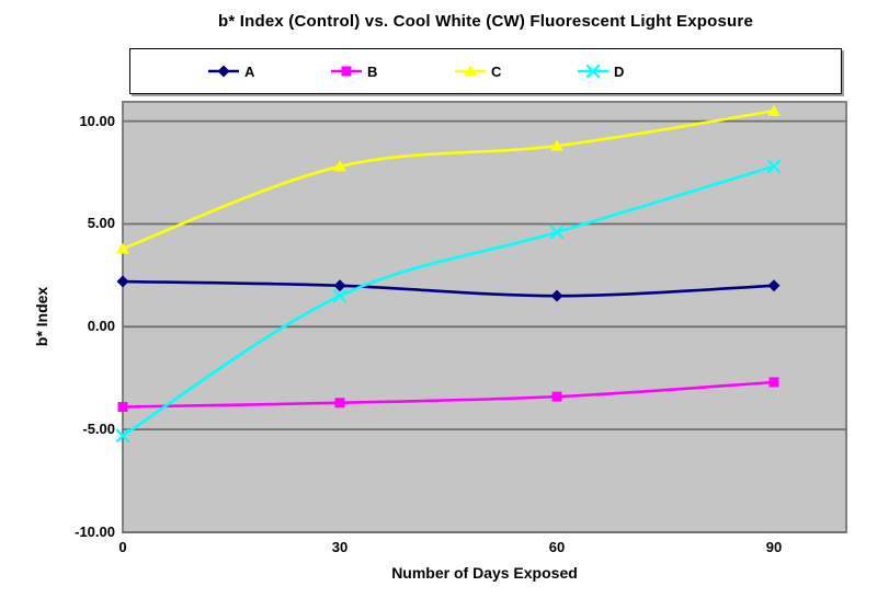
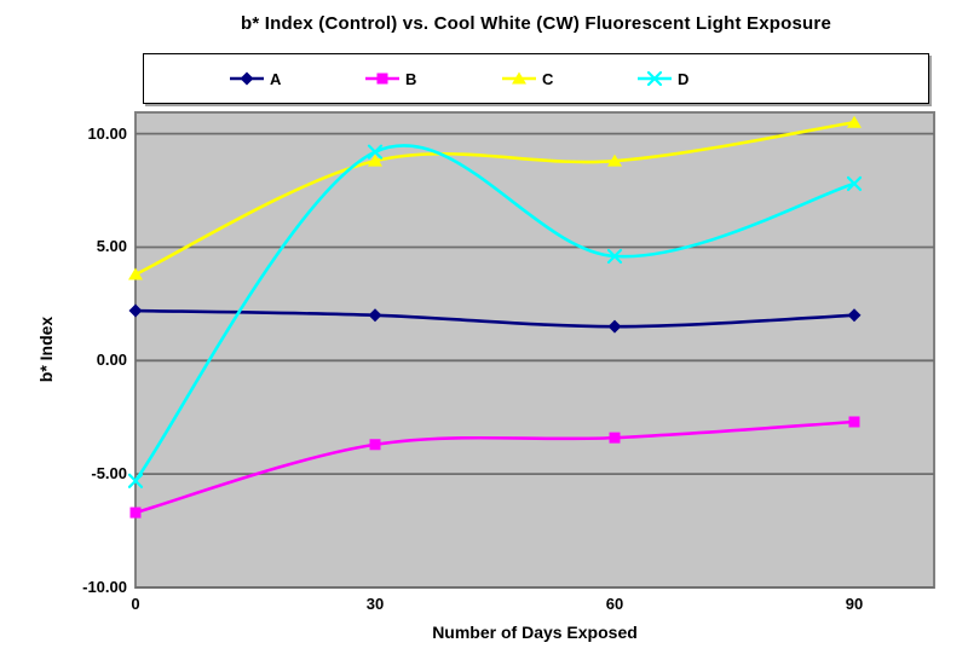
B/0: -3.9 -> -6.7
C/30: 7.8 -> 8.8
D/30: 1.5 -> 9.2
